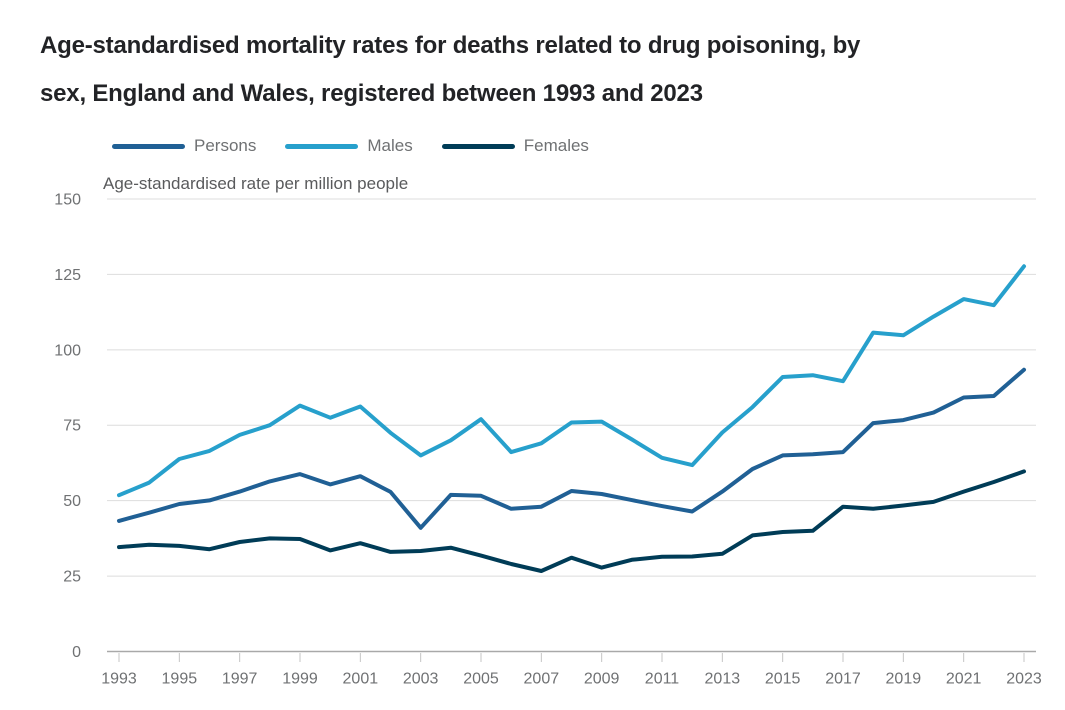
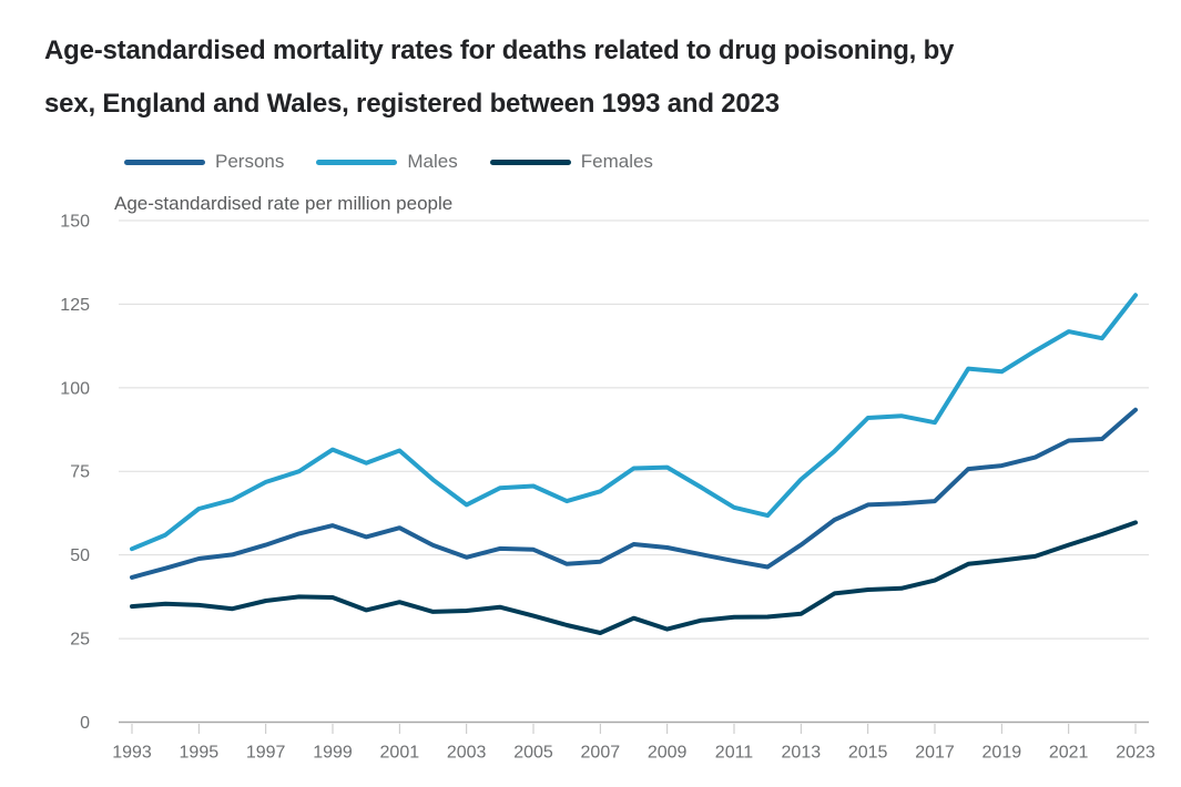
Persons/2003: 41 -> 49
Males/2005: 77 -> 71
Females/2017: 48 -> 42
